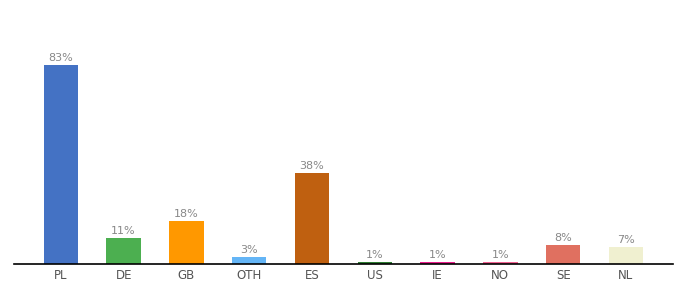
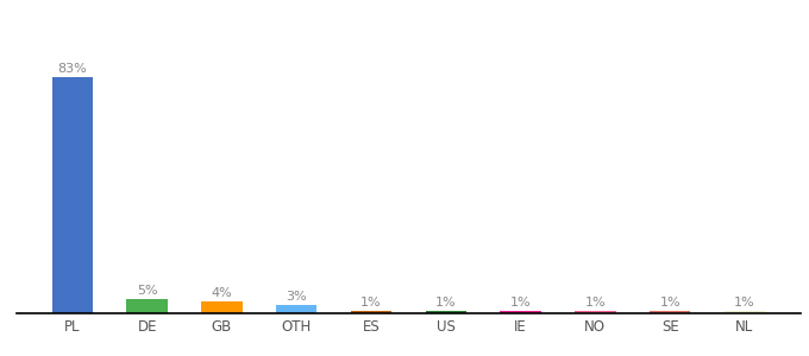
DE: 11% -> 5%
GB: 18% -> 4%
ES: 38% -> 1%
SE: 8% -> 1%
NL: 7% -> 1%
